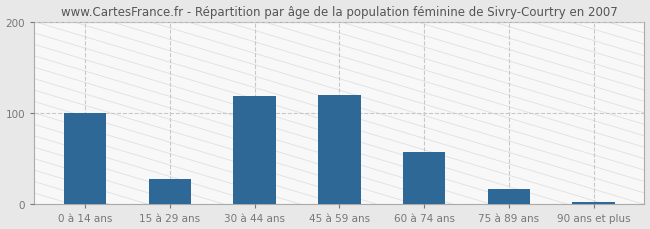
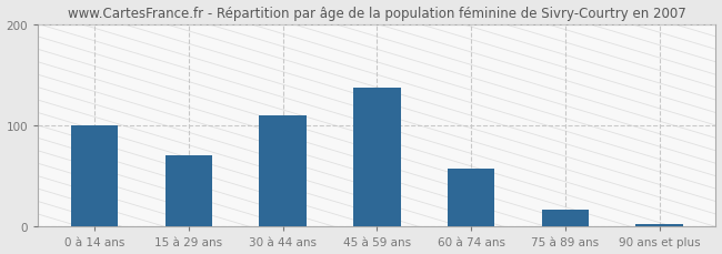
15 à 29 ans: 28 -> 70
30 à 44 ans: 118 -> 110
45 à 59 ans: 120 -> 137
